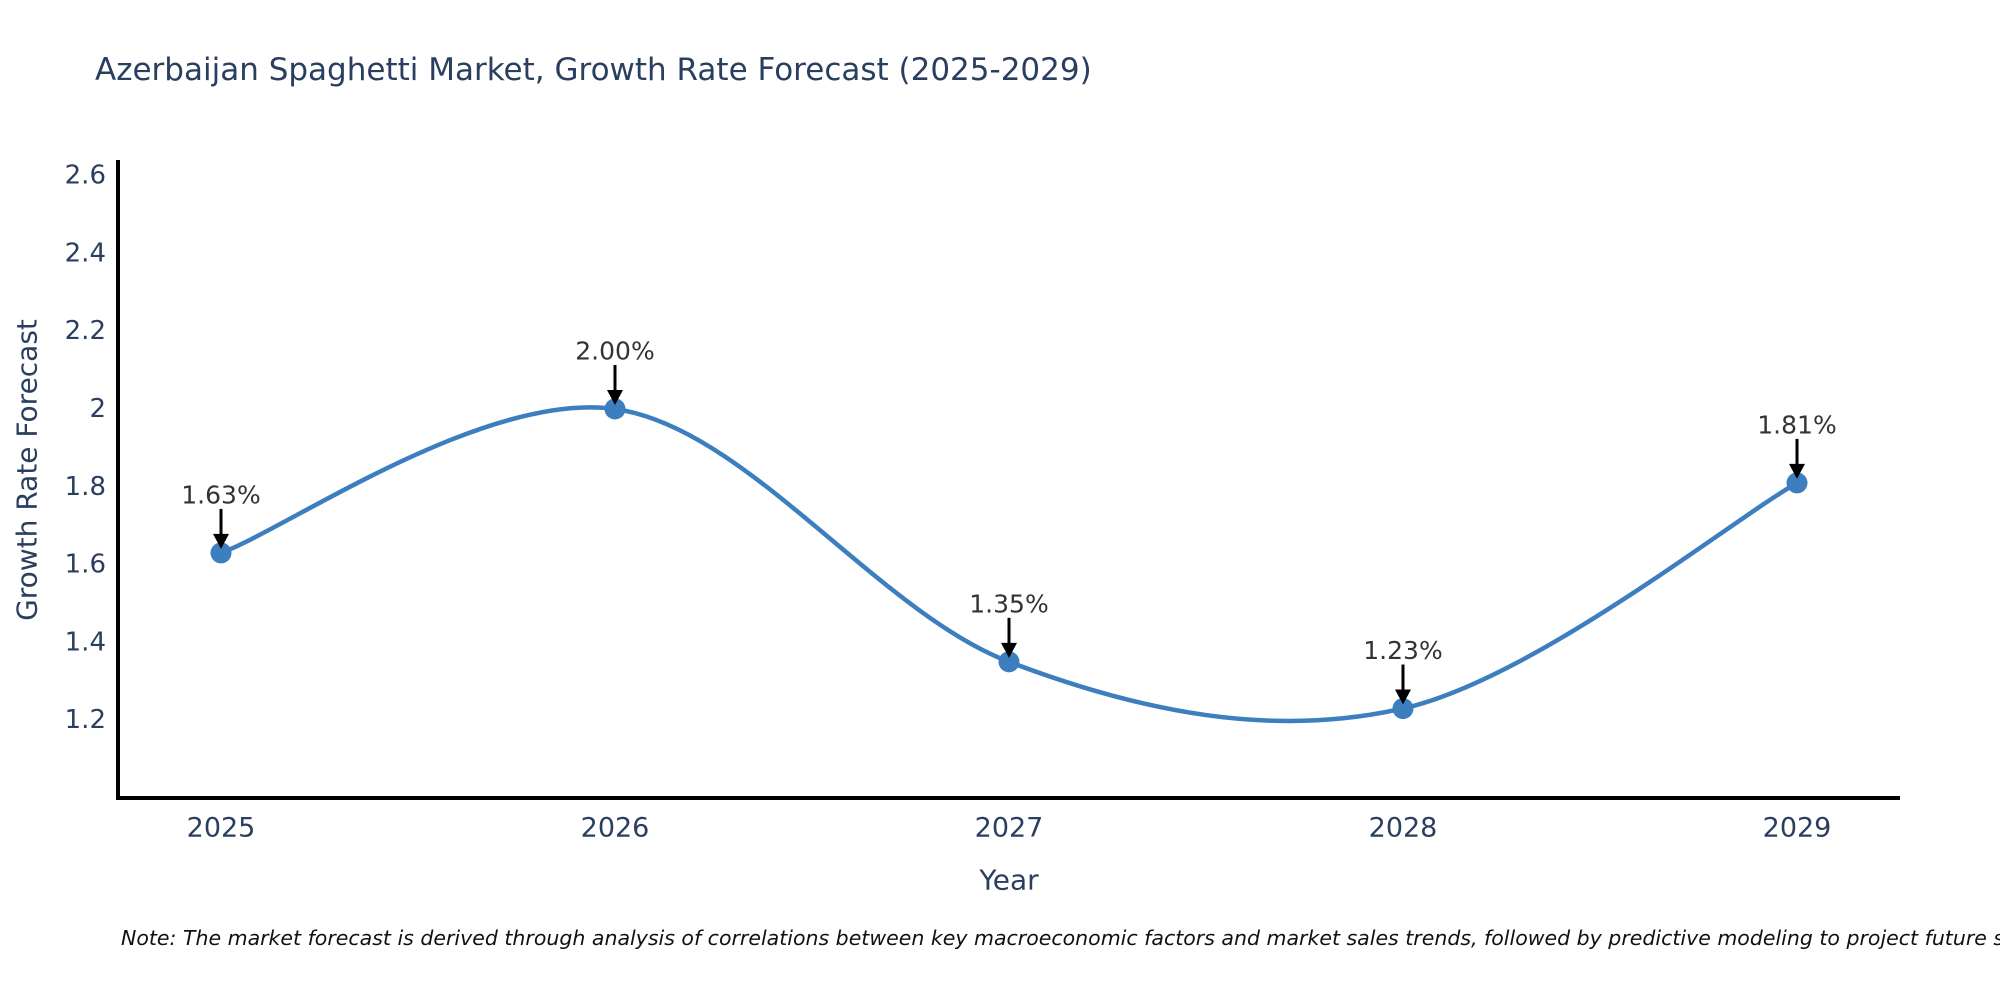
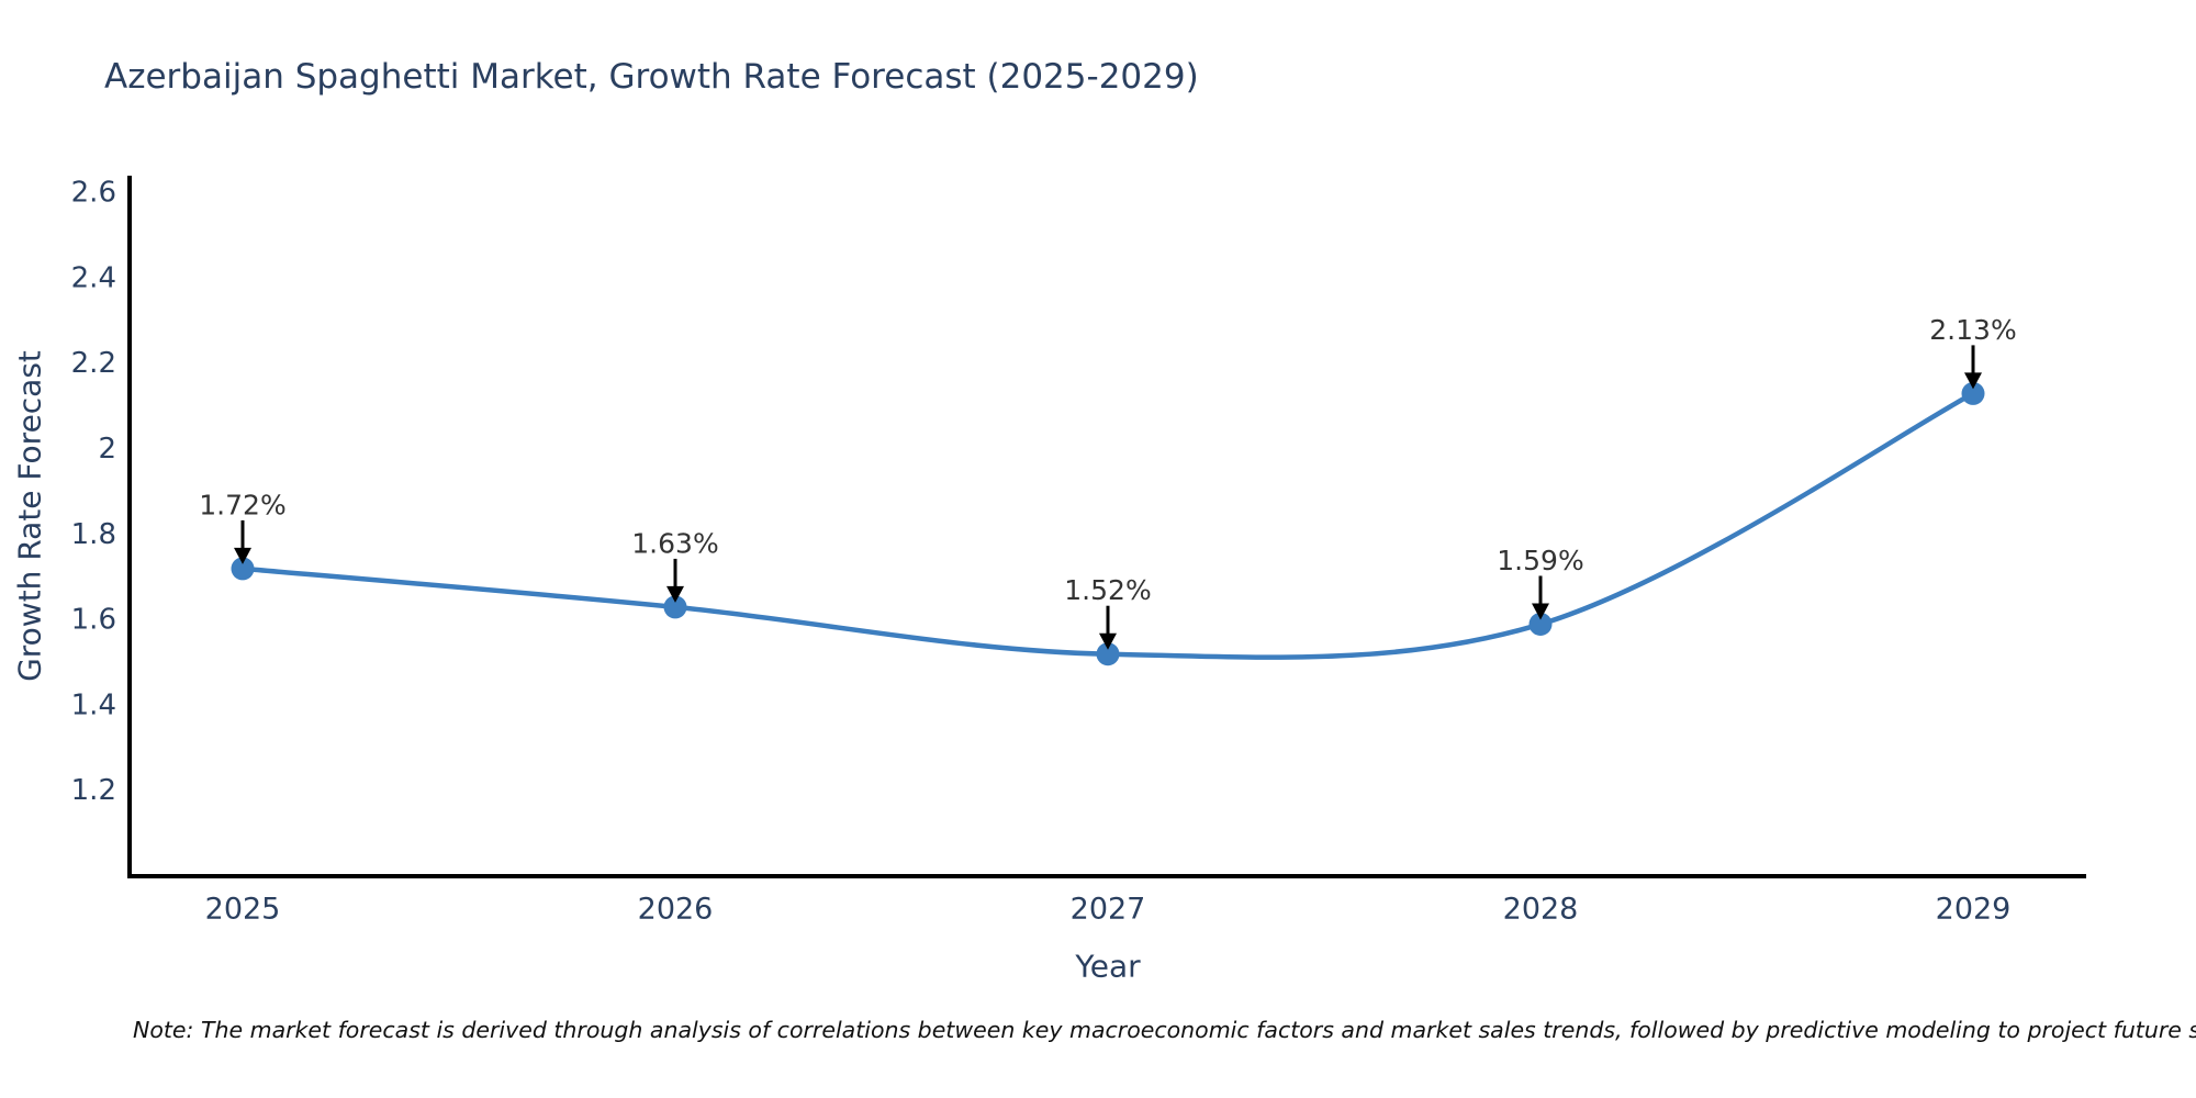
2025: 1.63% -> 1.72%
2026: 2.00% -> 1.63%
2027: 1.35% -> 1.52%
2028: 1.23% -> 1.59%
2029: 1.81% -> 2.13%
